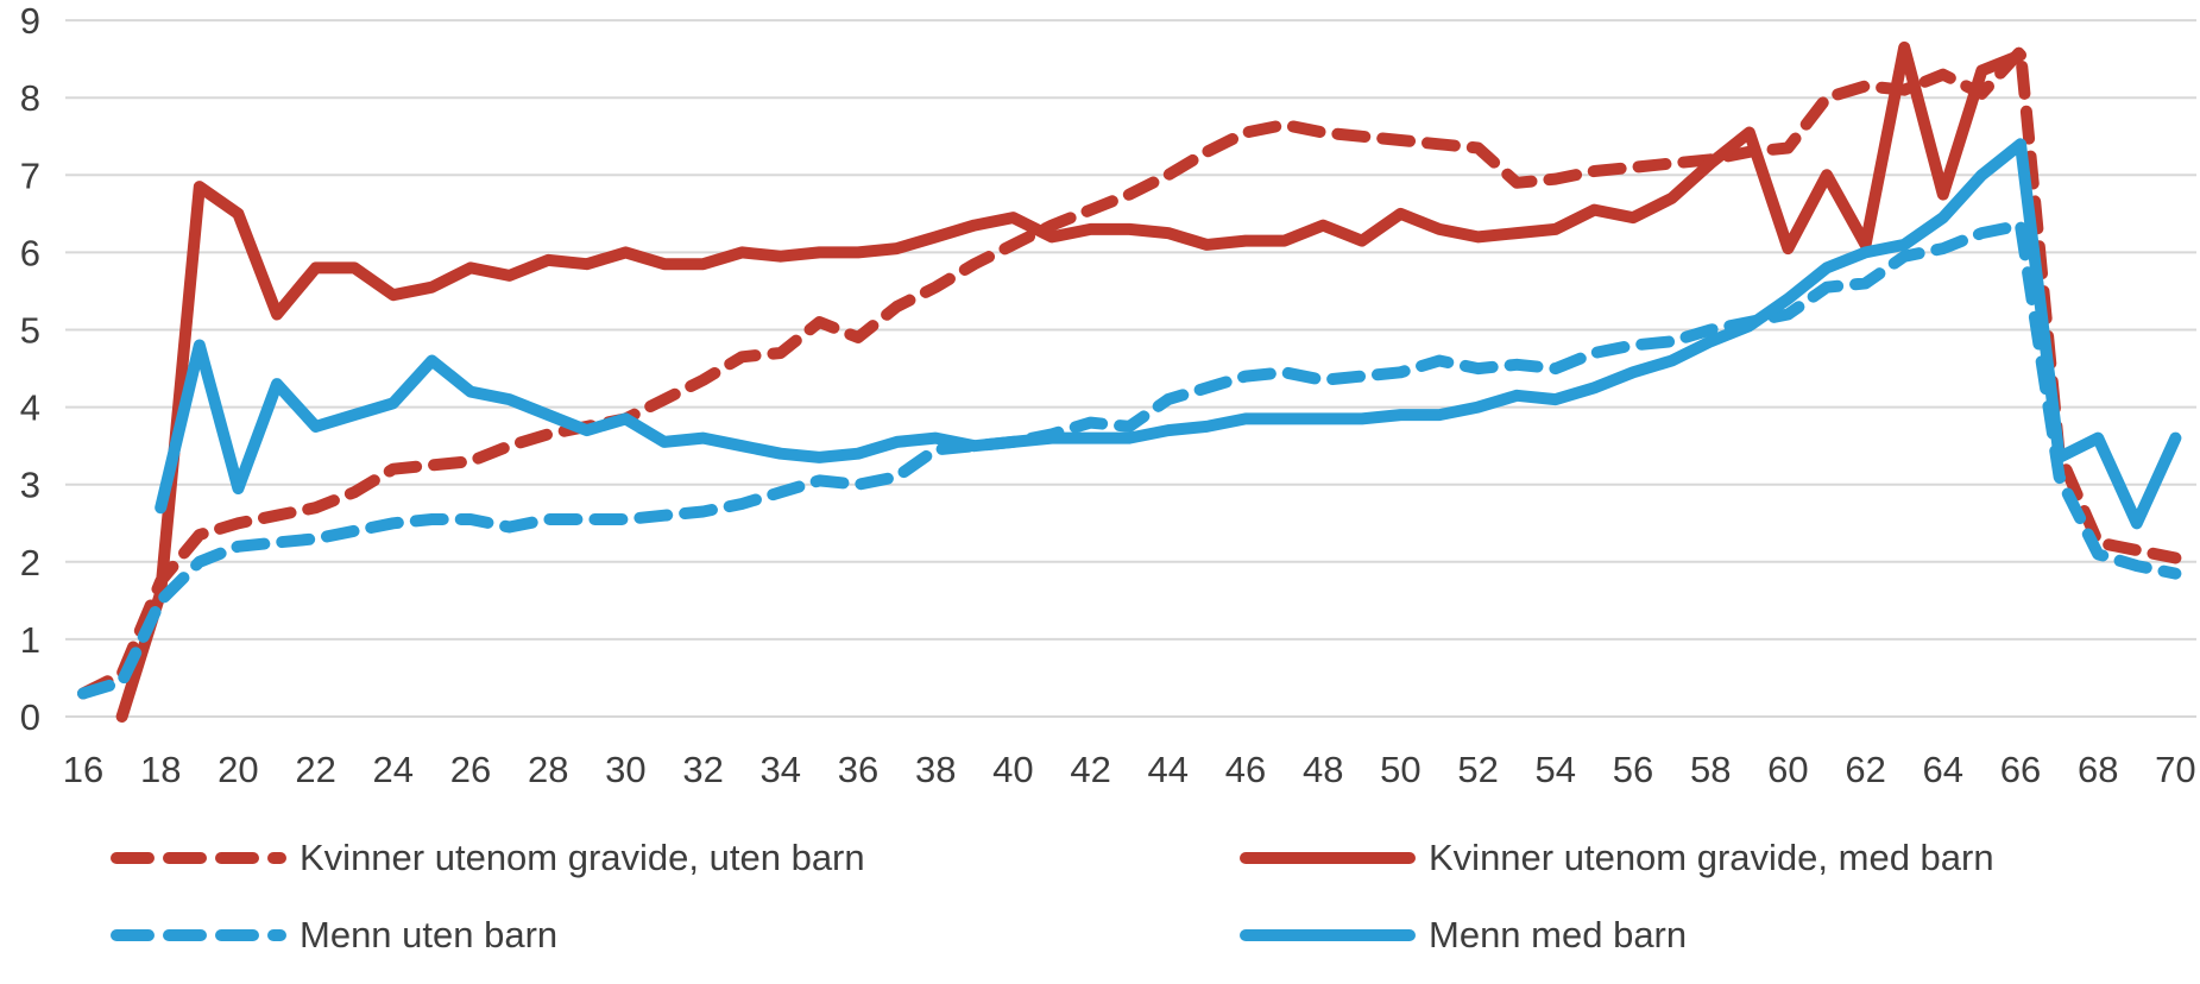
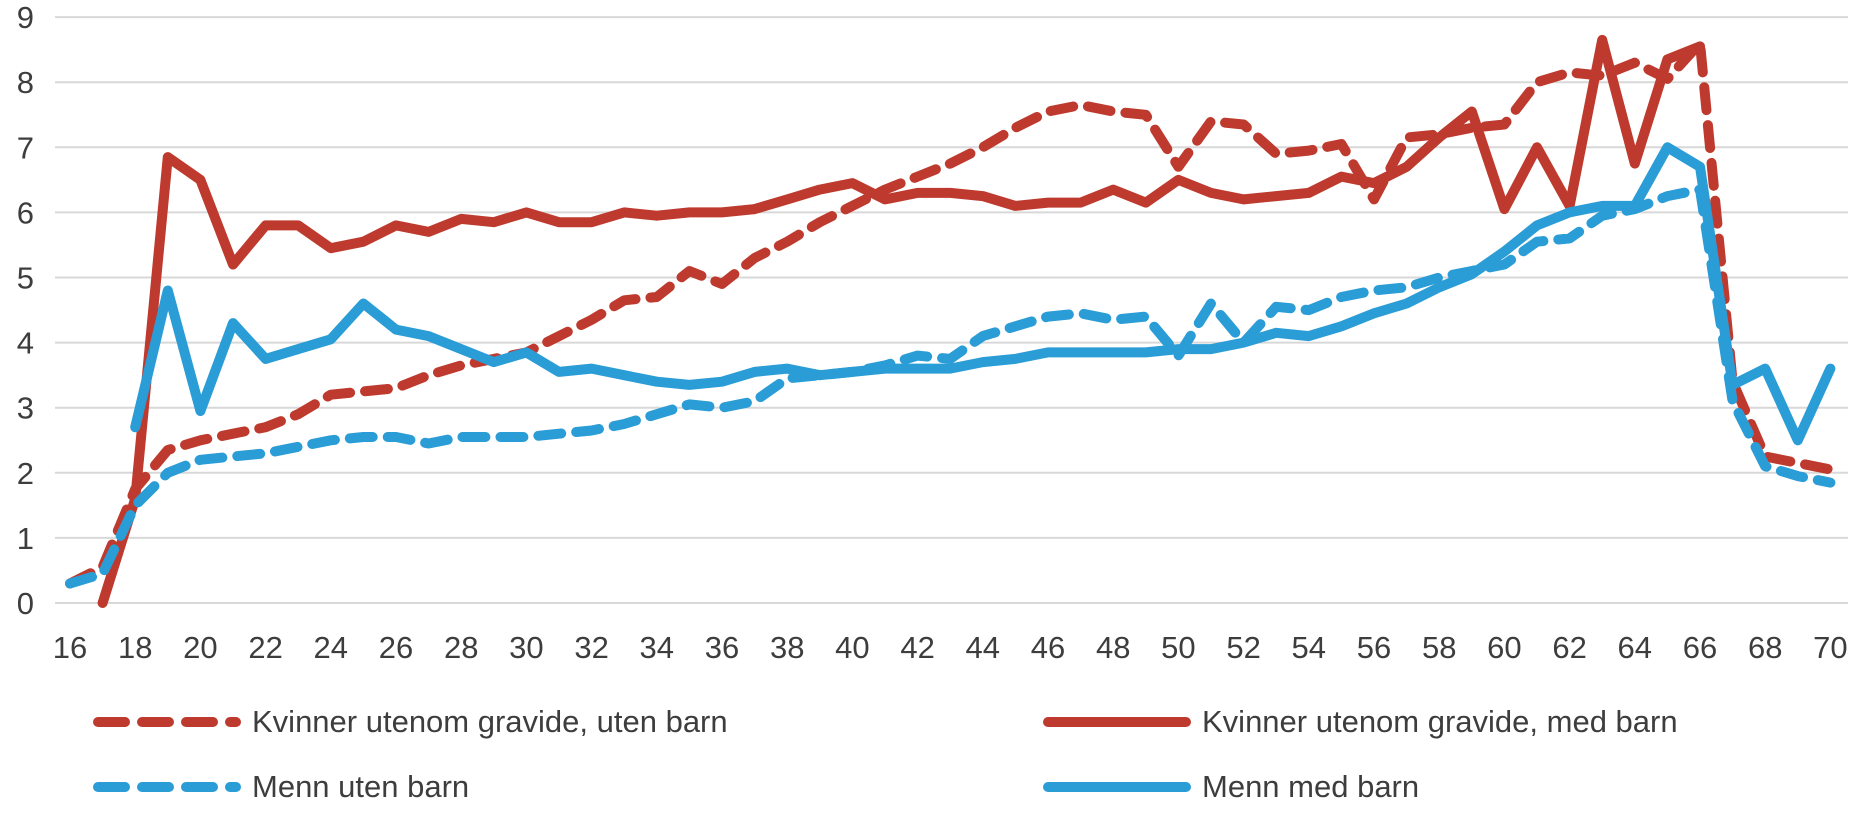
Kvinner utenom gravide, uten barn/50: 7.5 -> 6.7
Menn uten barn/50: 4.5 -> 3.8
Menn uten barn/52: 4.5 -> 4.0
Kvinner utenom gravide, uten barn/56: 7.1 -> 6.2
Menn med barn/64: 6.5 -> 6.1
Menn med barn/66: 7.4 -> 6.7
